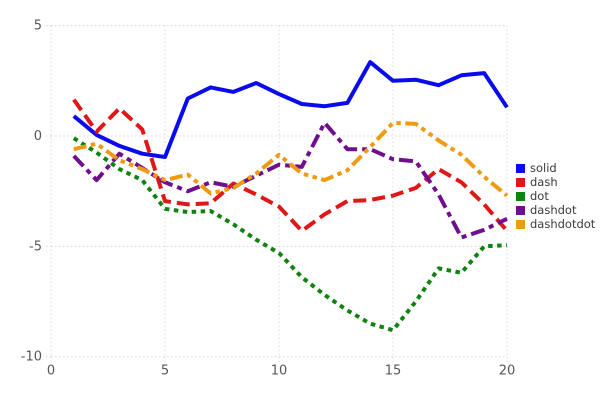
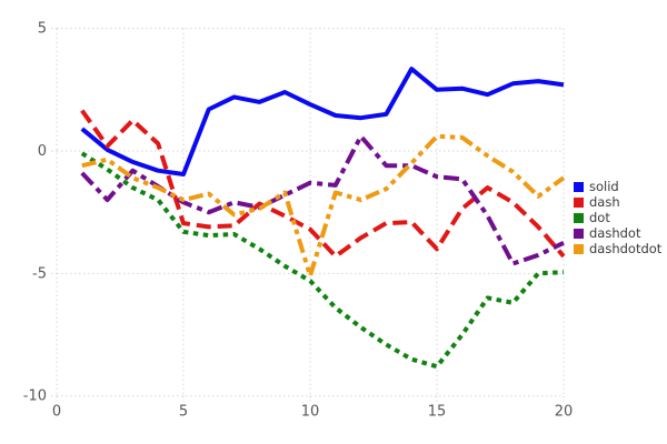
dashdotdot/10: -0.8 -> -5.1
dash/15: -2.7 -> -4.0
solid/20: 1.3 -> 2.7
dashdotdot/20: -2.7 -> -1.1
